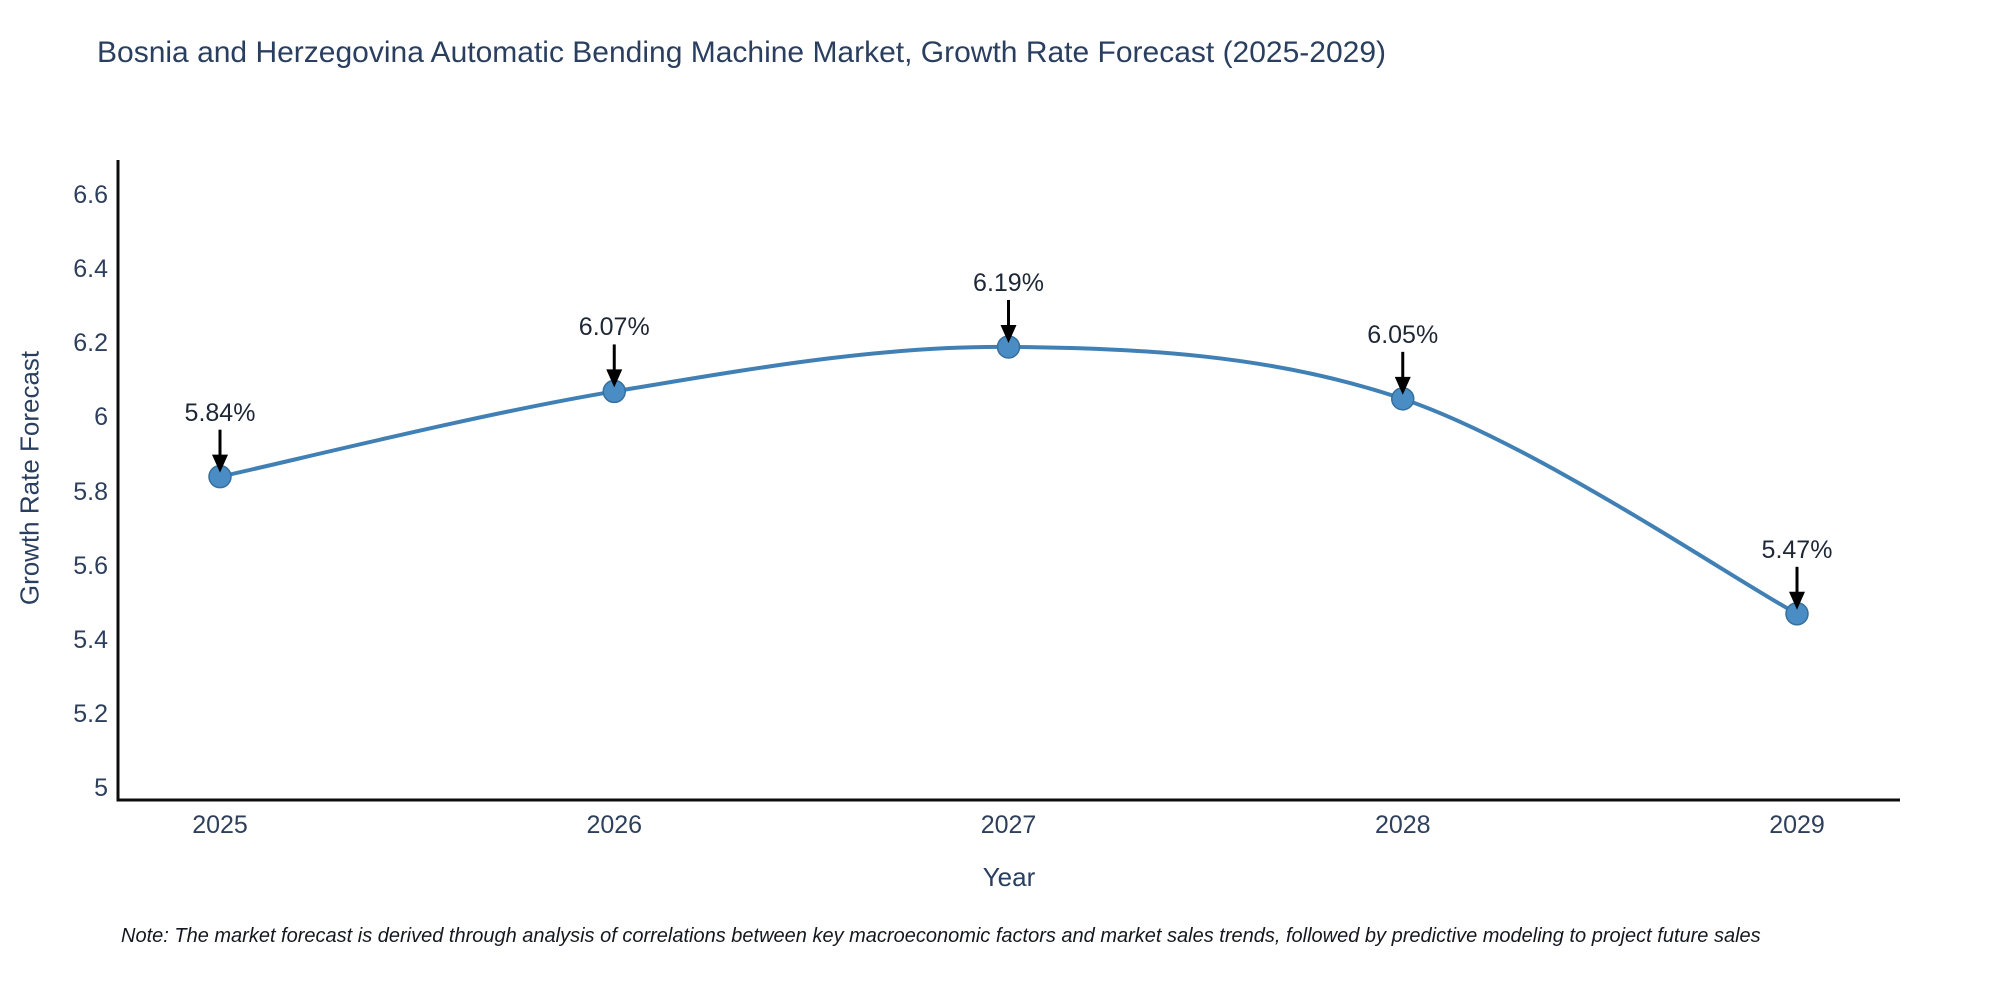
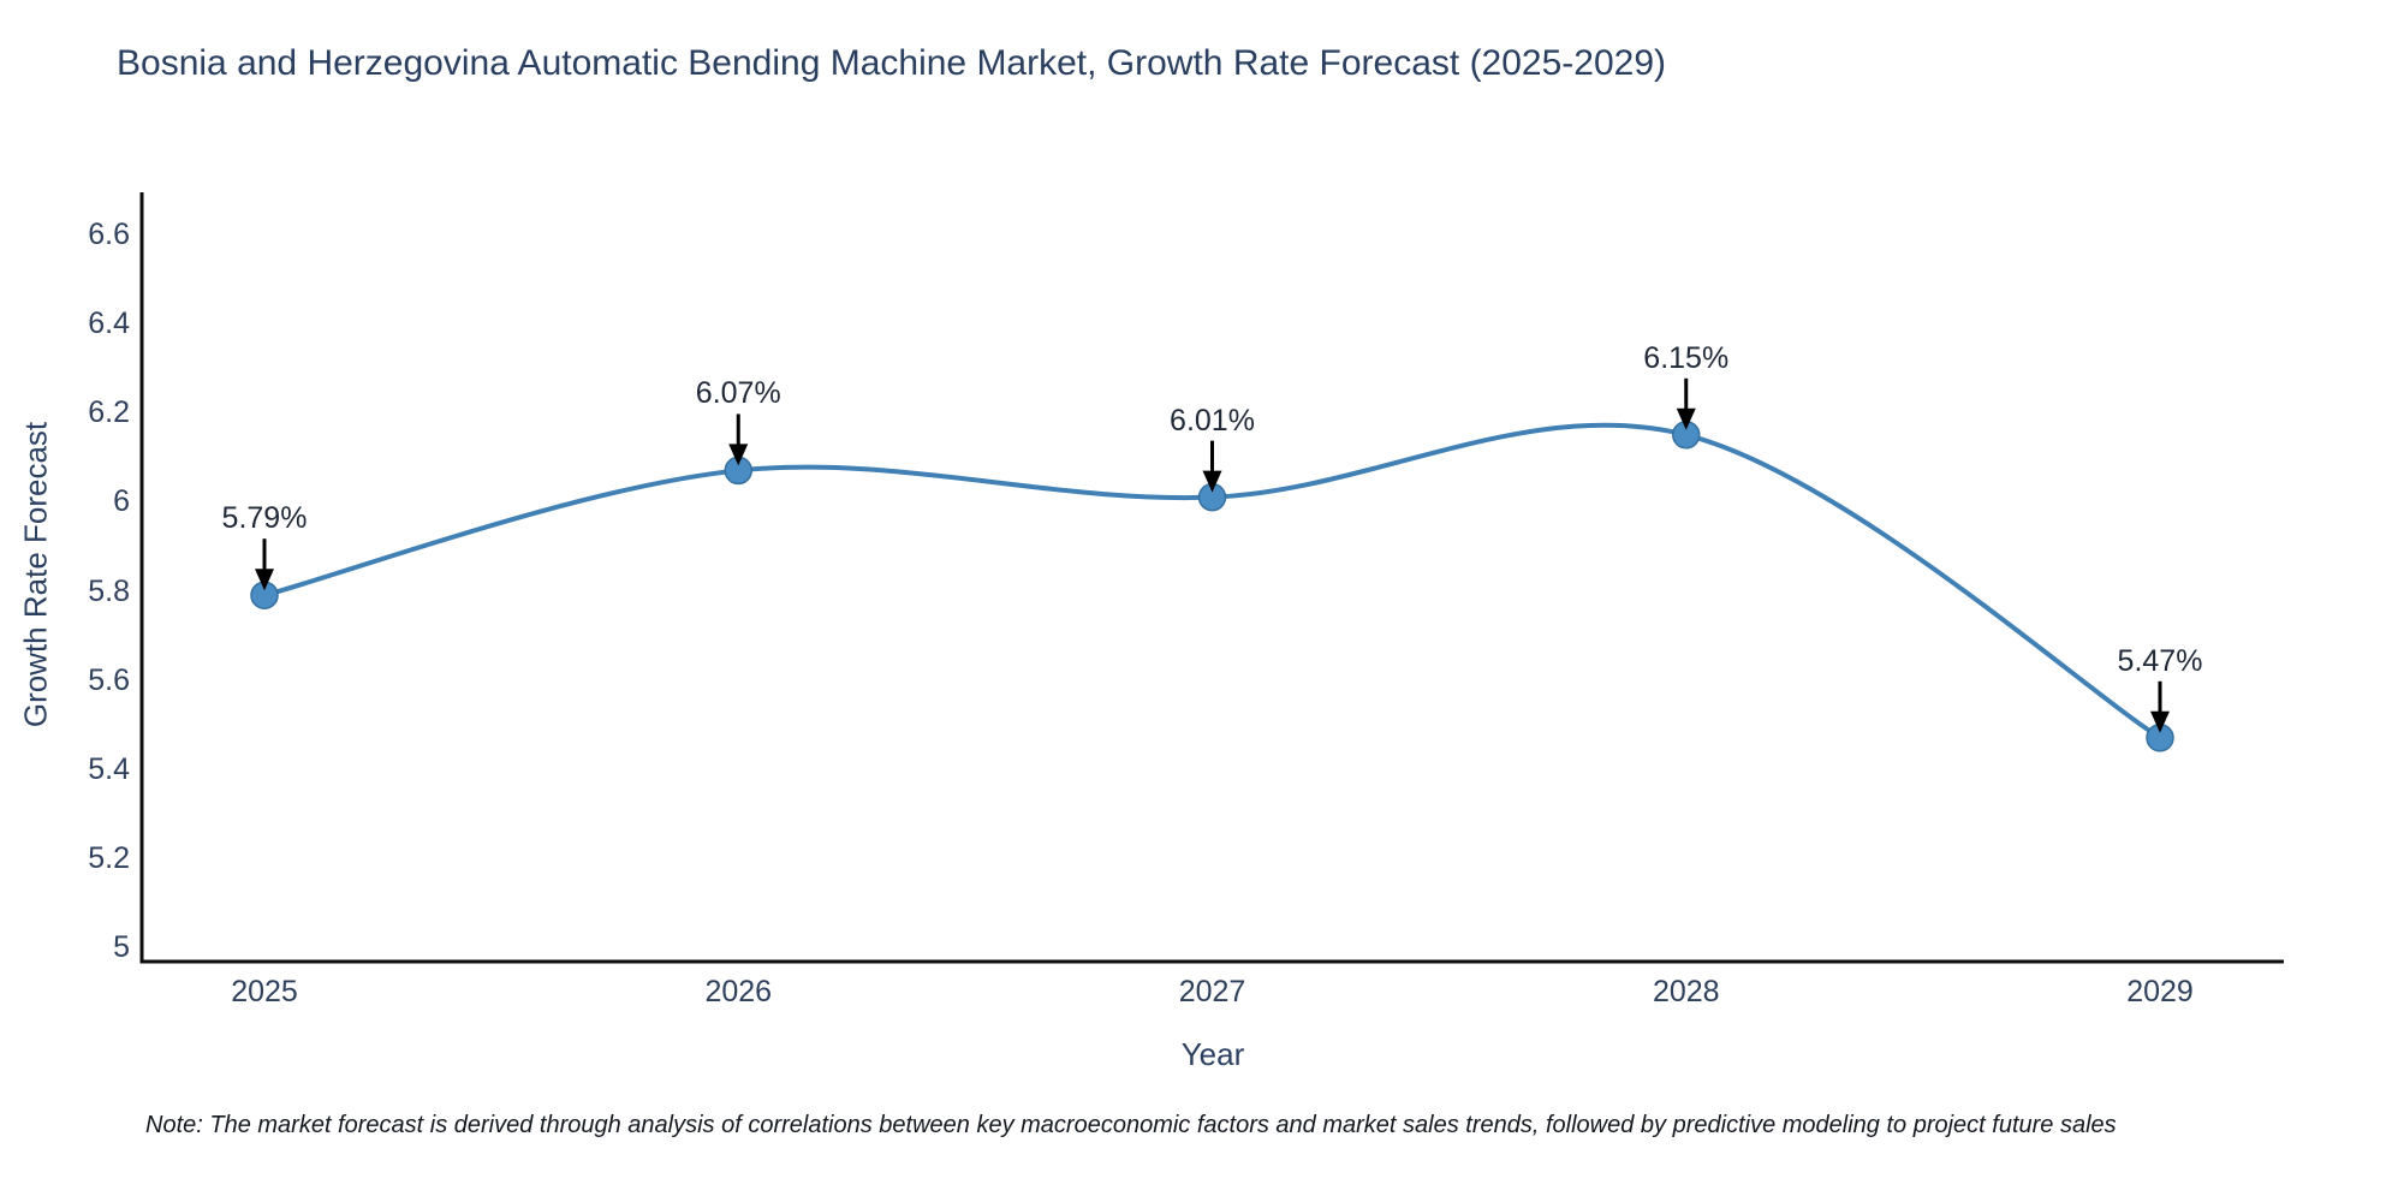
2025: 5.84% -> 5.79%
2027: 6.19% -> 6.01%
2028: 6.05% -> 6.15%
